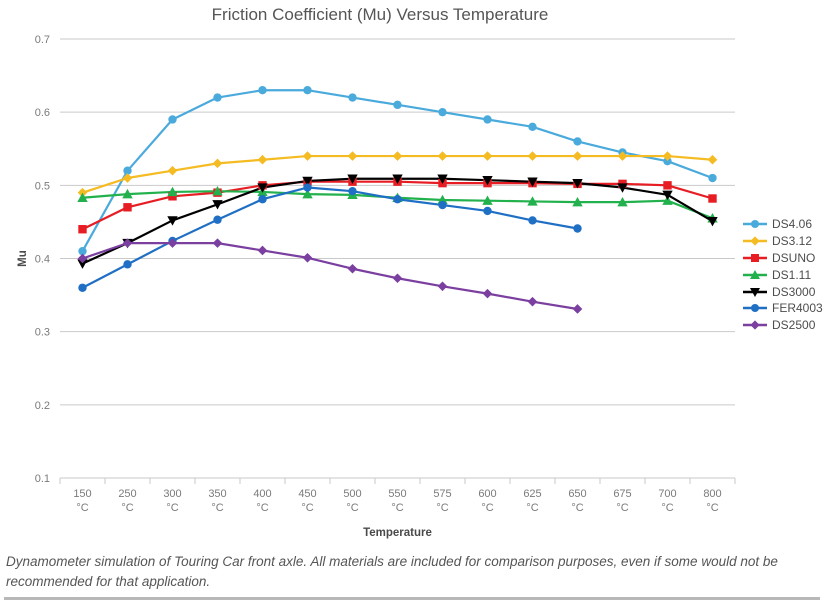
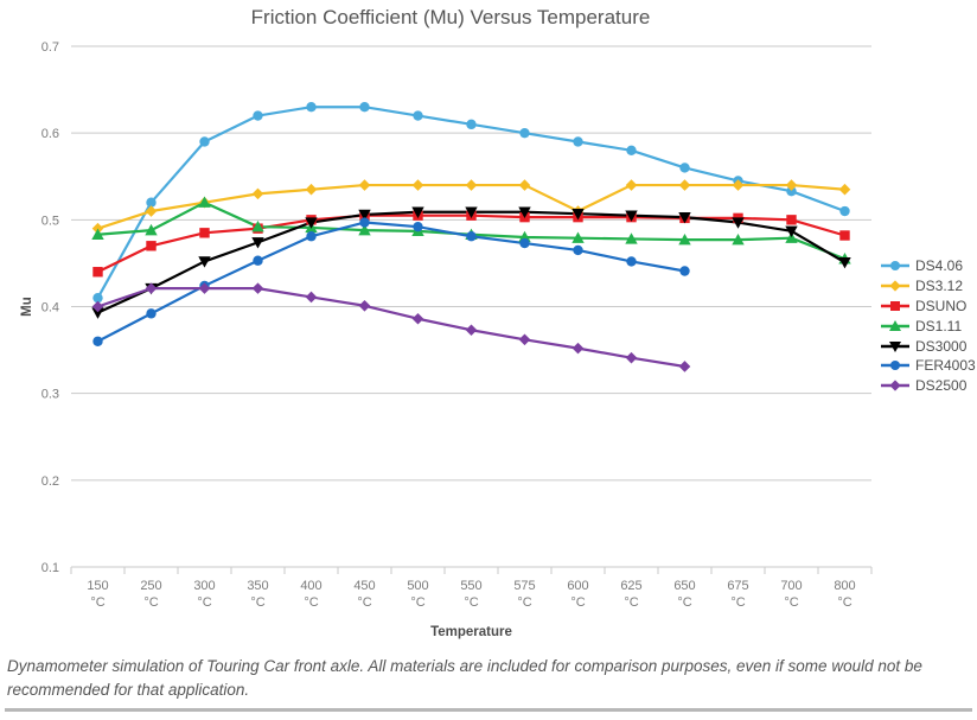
DS1.11/300 °C: 0.49 -> 0.52
DS3.12/600 °C: 0.54 -> 0.51
